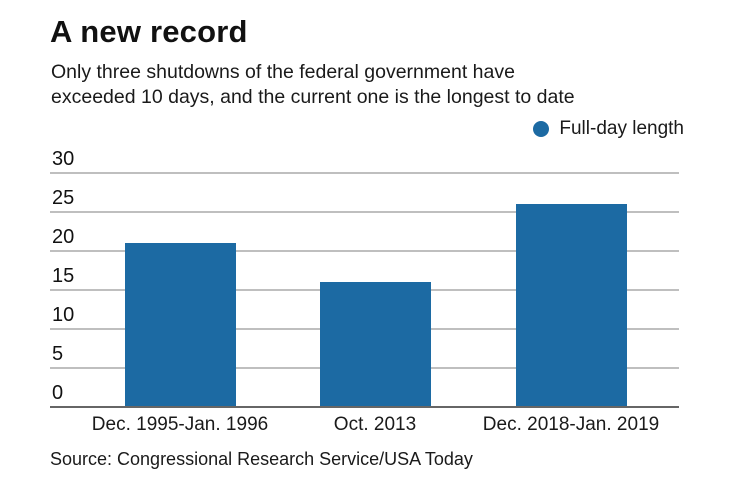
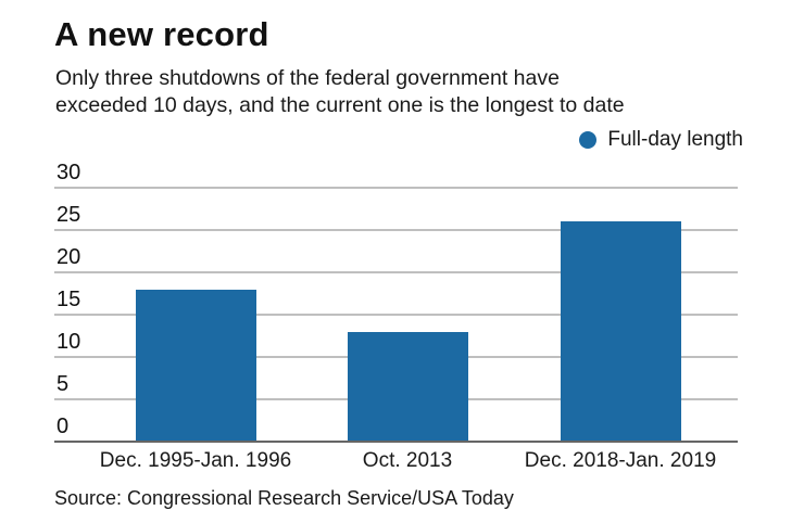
Dec. 1995-Jan. 1996: 21 -> 18
Oct. 2013: 16 -> 13
